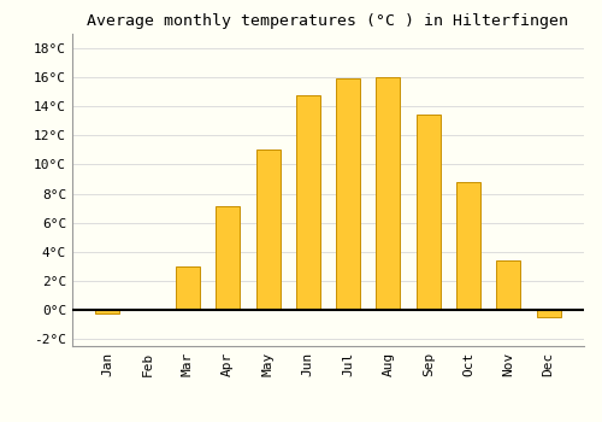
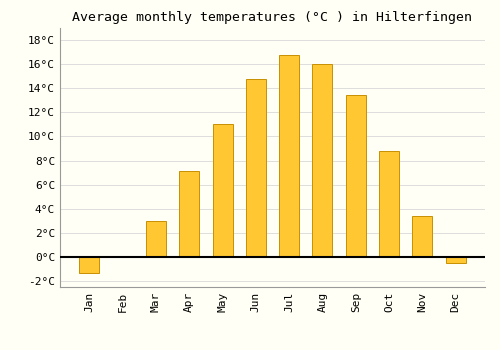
Jan: -0.3°C -> -1.3°C
Jul: 15.9°C -> 16.8°C
